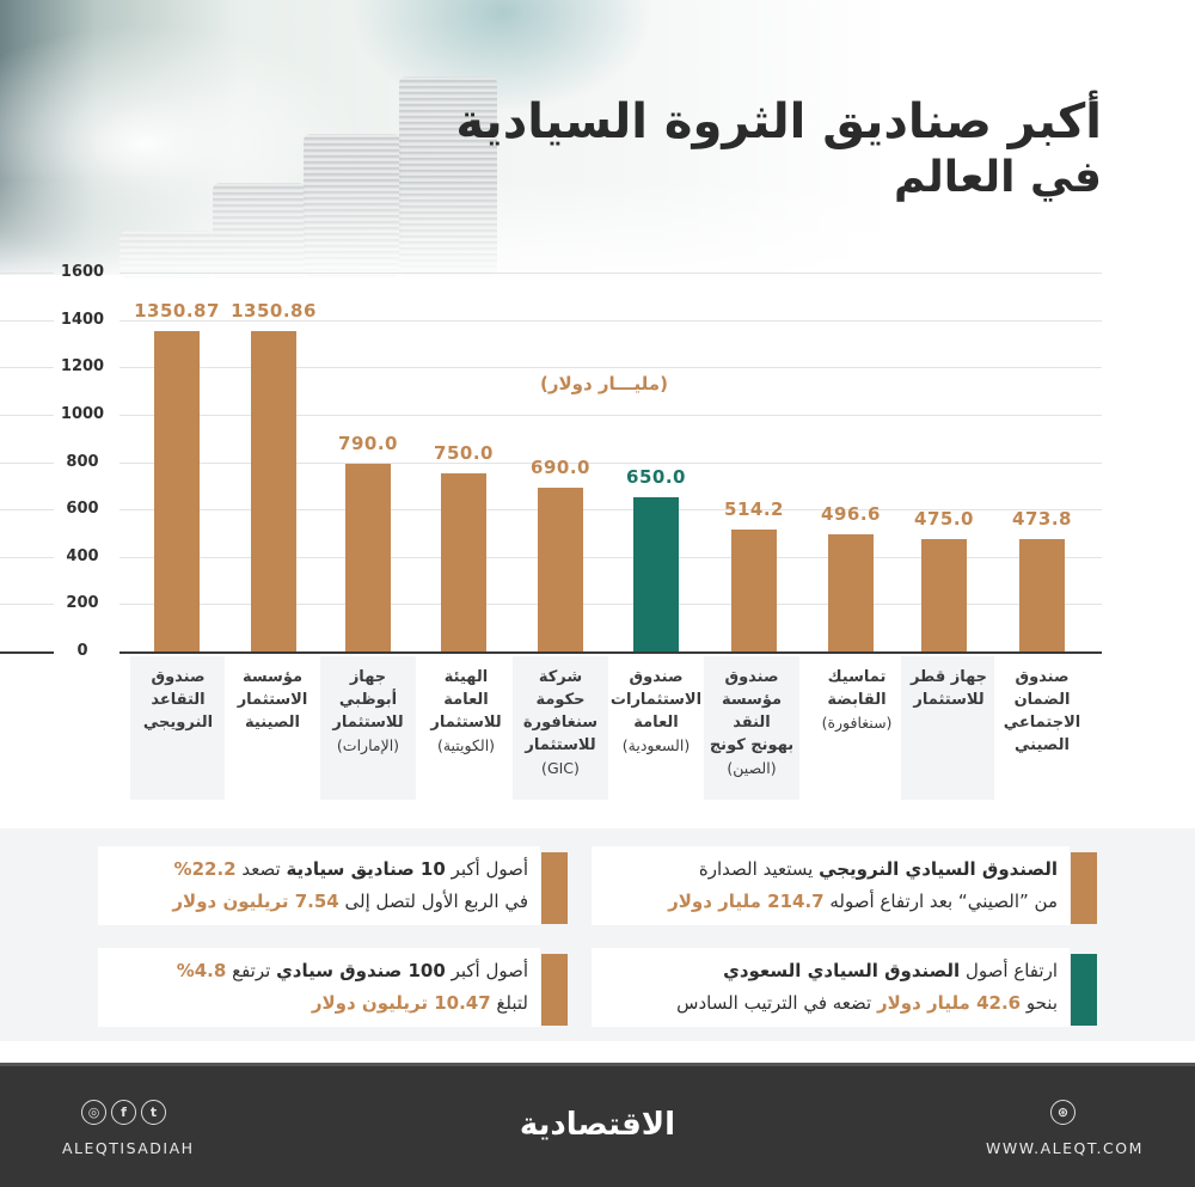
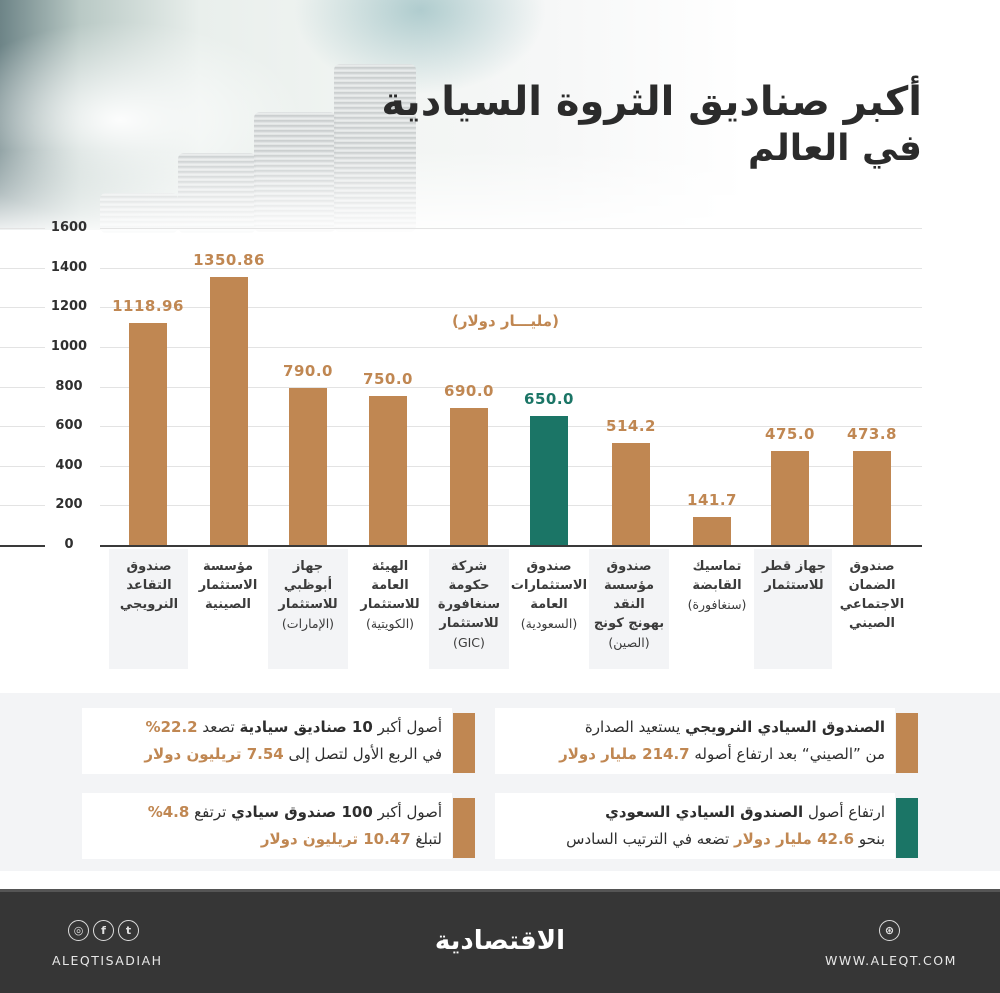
صندوق التقاعد النرويجي: 1350.87 -> 1118.96
تماسيك القابضة (سنغافورة): 496.6 -> 141.7
